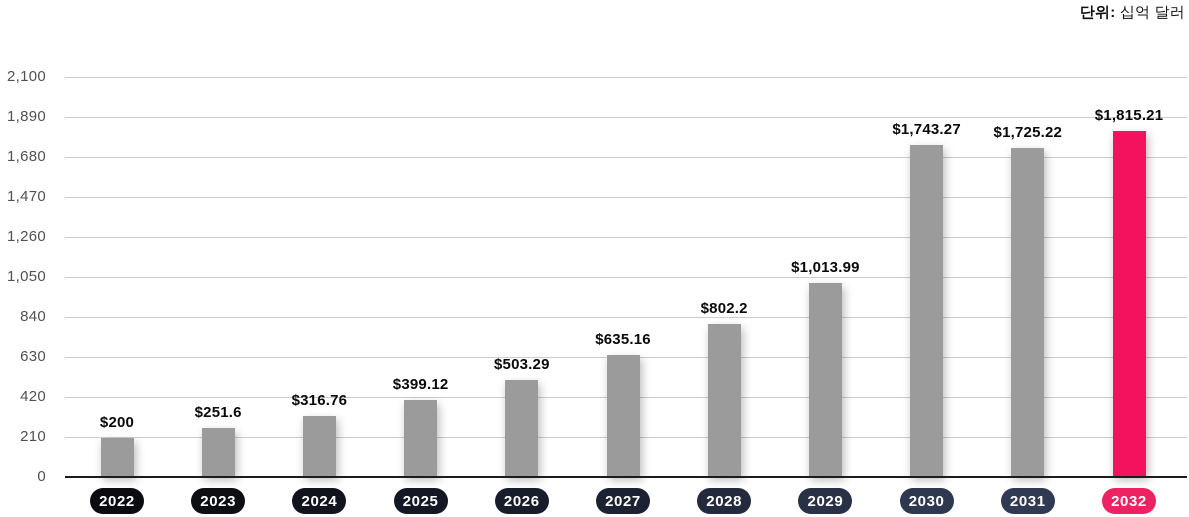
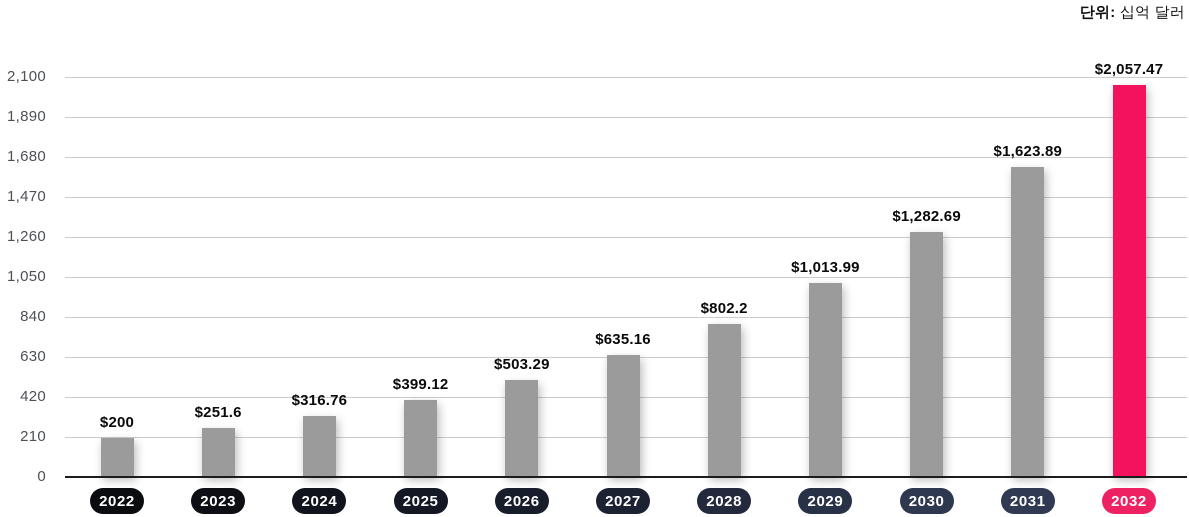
2030: $1,743.27 -> $1,282.69
2031: $1,725.22 -> $1,623.89
2032: $1,815.21 -> $2,057.47
